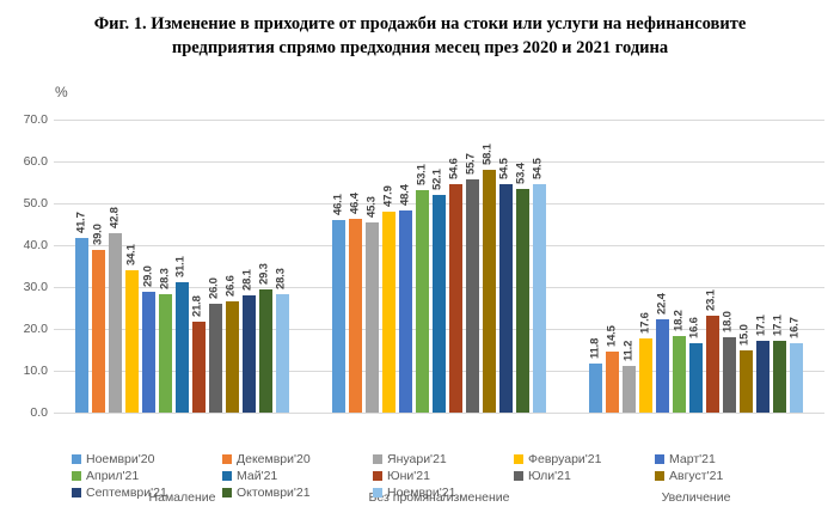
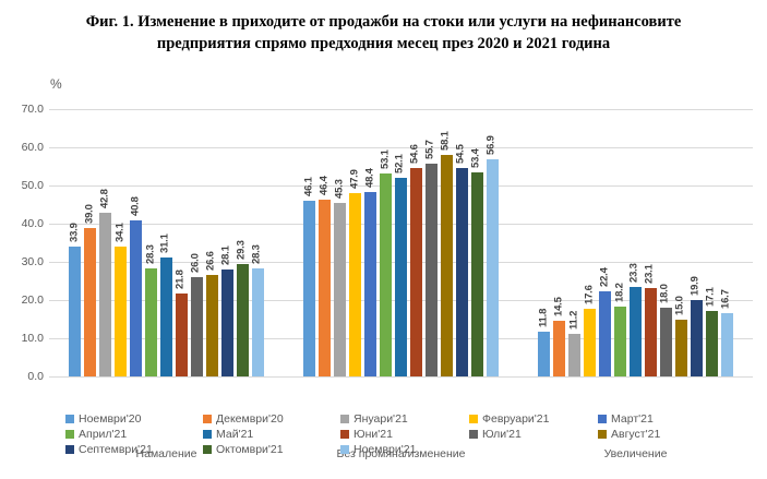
Ноември'20/Намаление: 41.7 -> 33.9
Март'21/Намаление: 29.0 -> 40.8
Ноември'21/Без промяна/изменение: 54.5 -> 56.9
Май'21/Увеличение: 16.6 -> 23.3
Септември'21/Увеличение: 17.1 -> 19.9
